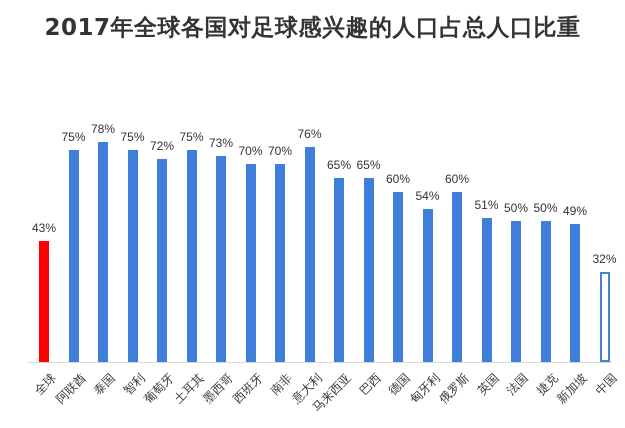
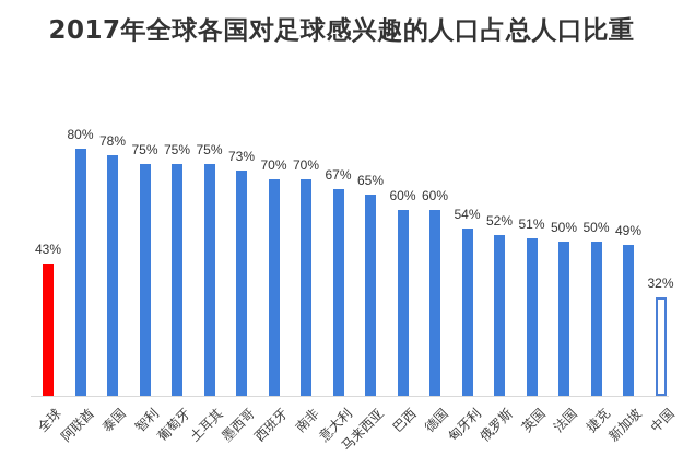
阿联酋: 75% -> 80%
葡萄牙: 72% -> 75%
意大利: 76% -> 67%
巴西: 65% -> 60%
俄罗斯: 60% -> 52%
